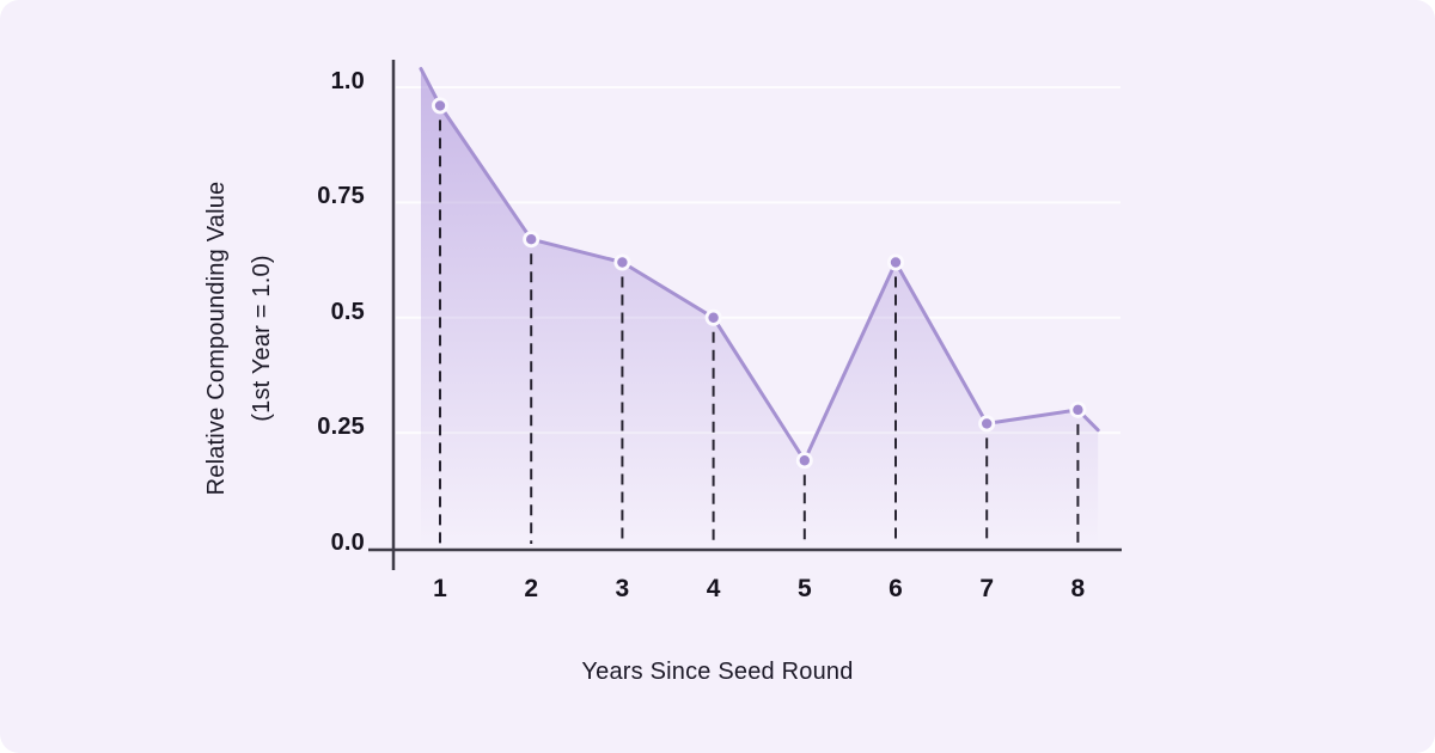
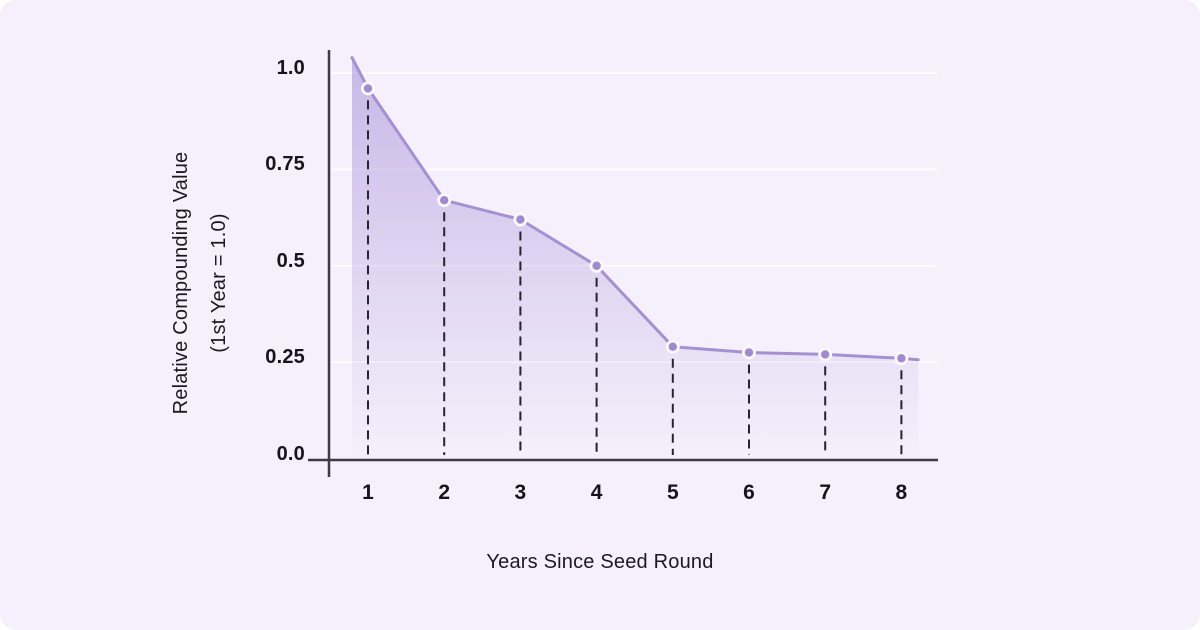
5: 0.19 -> 0.29
6: 0.62 -> 0.28
8: 0.30 -> 0.26
